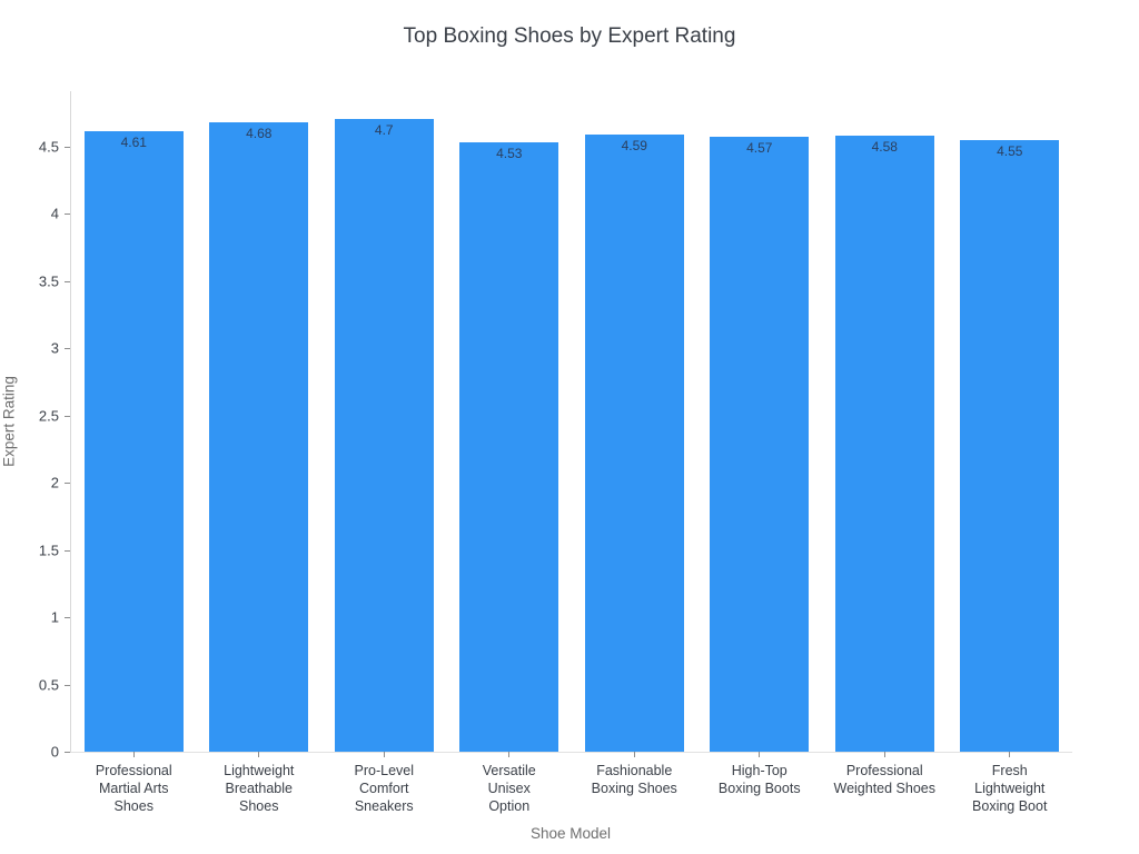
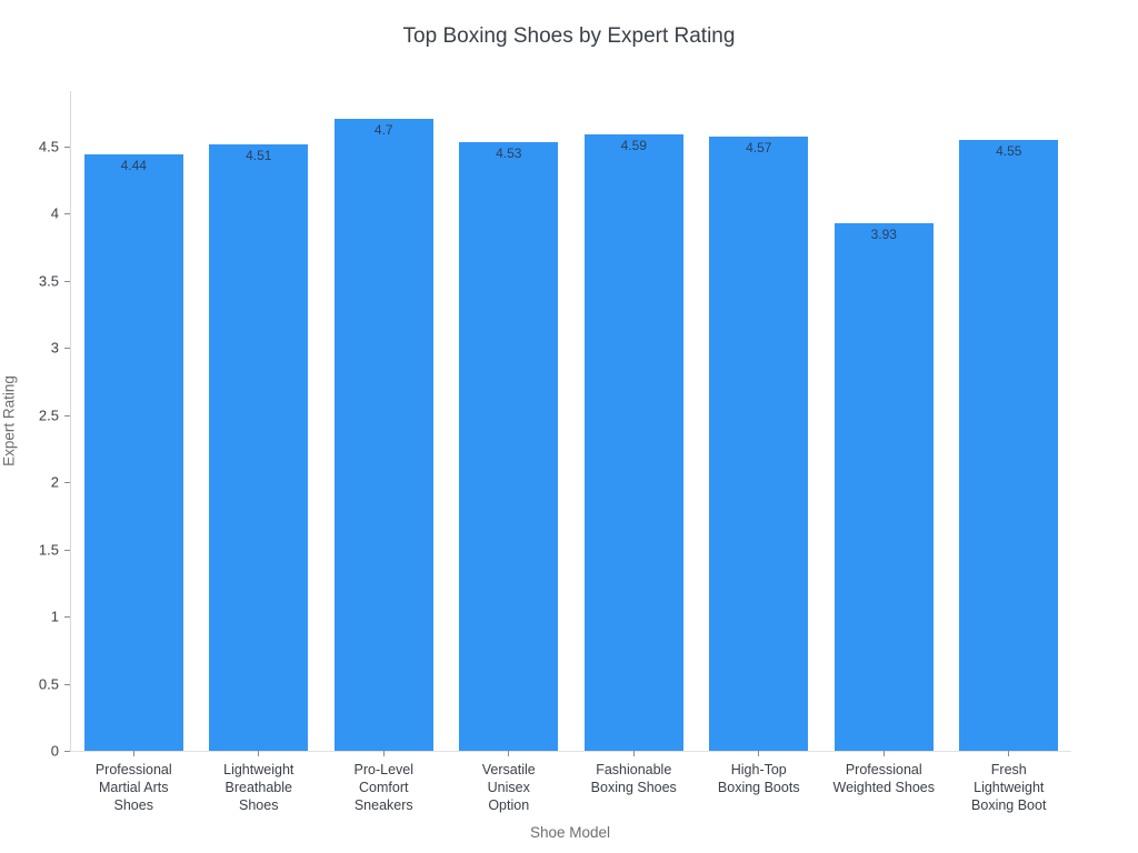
Professional Martial Arts Shoes: 4.61 -> 4.44
Lightweight Breathable Shoes: 4.68 -> 4.51
Professional Weighted Shoes: 4.58 -> 3.93
